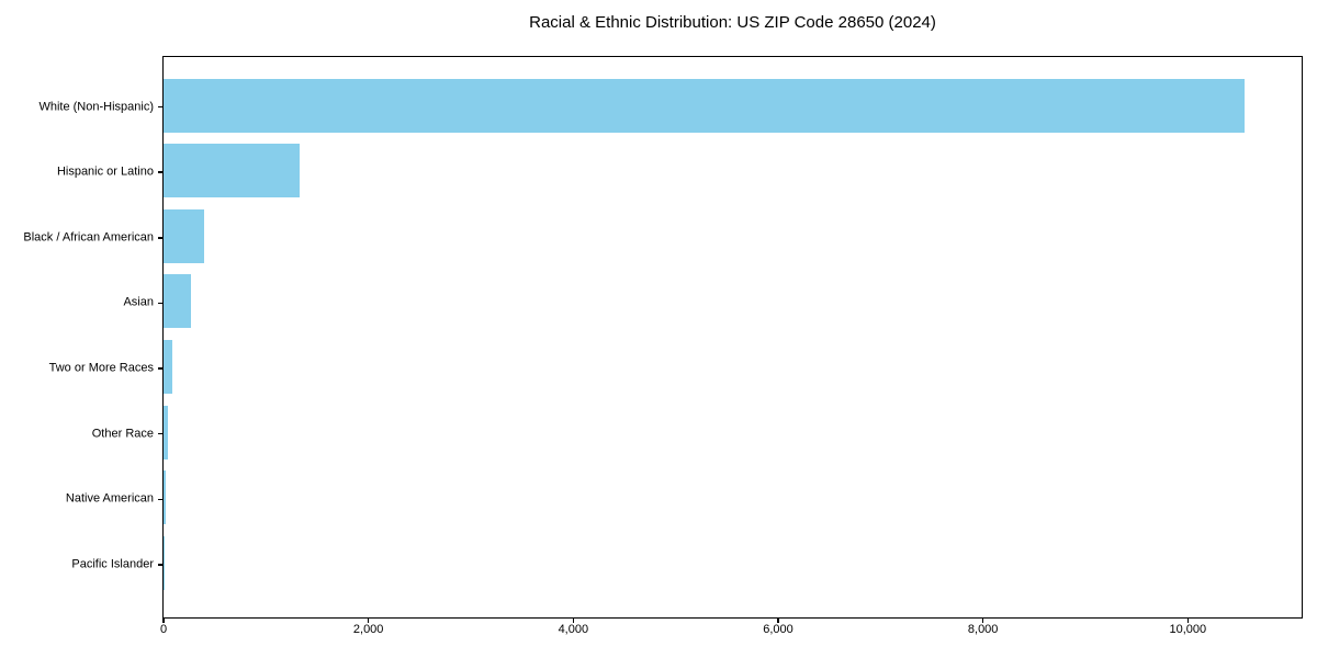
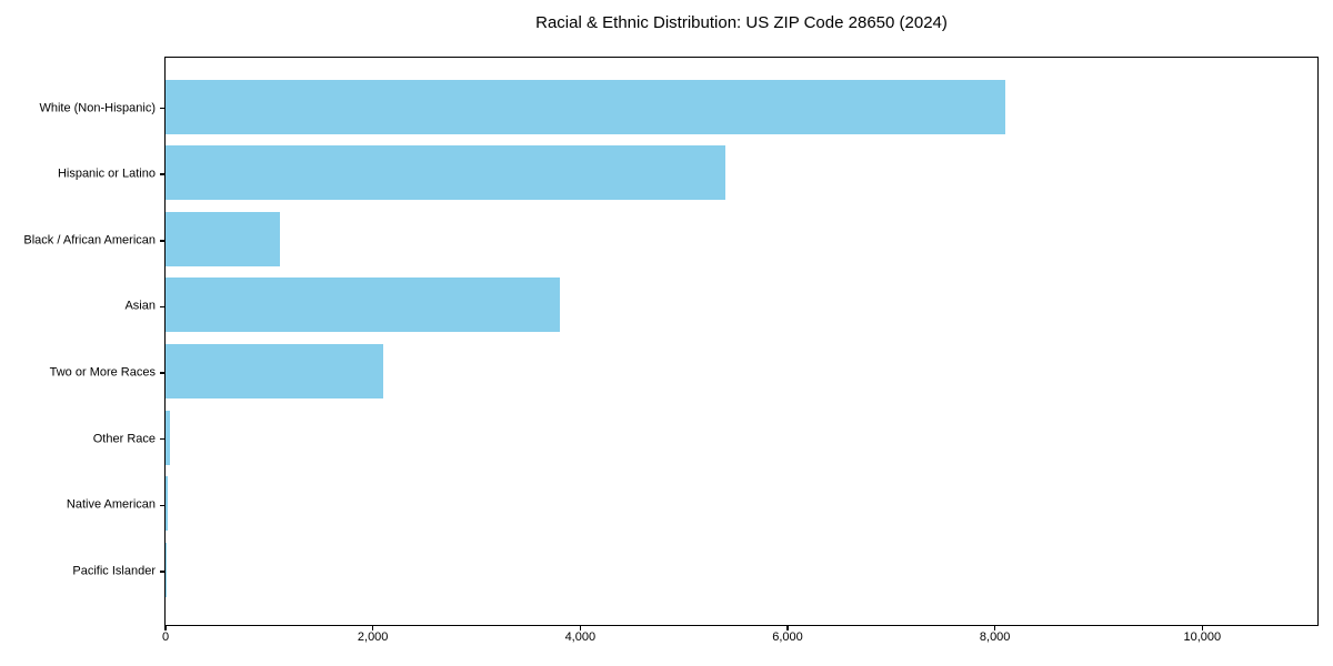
White (Non-Hispanic): 10600 -> 8100
Hispanic or Latino: 1300 -> 5400
Black / African American: 400 -> 1100
Asian: 300 -> 3800
Two or More Races: 100 -> 2100
